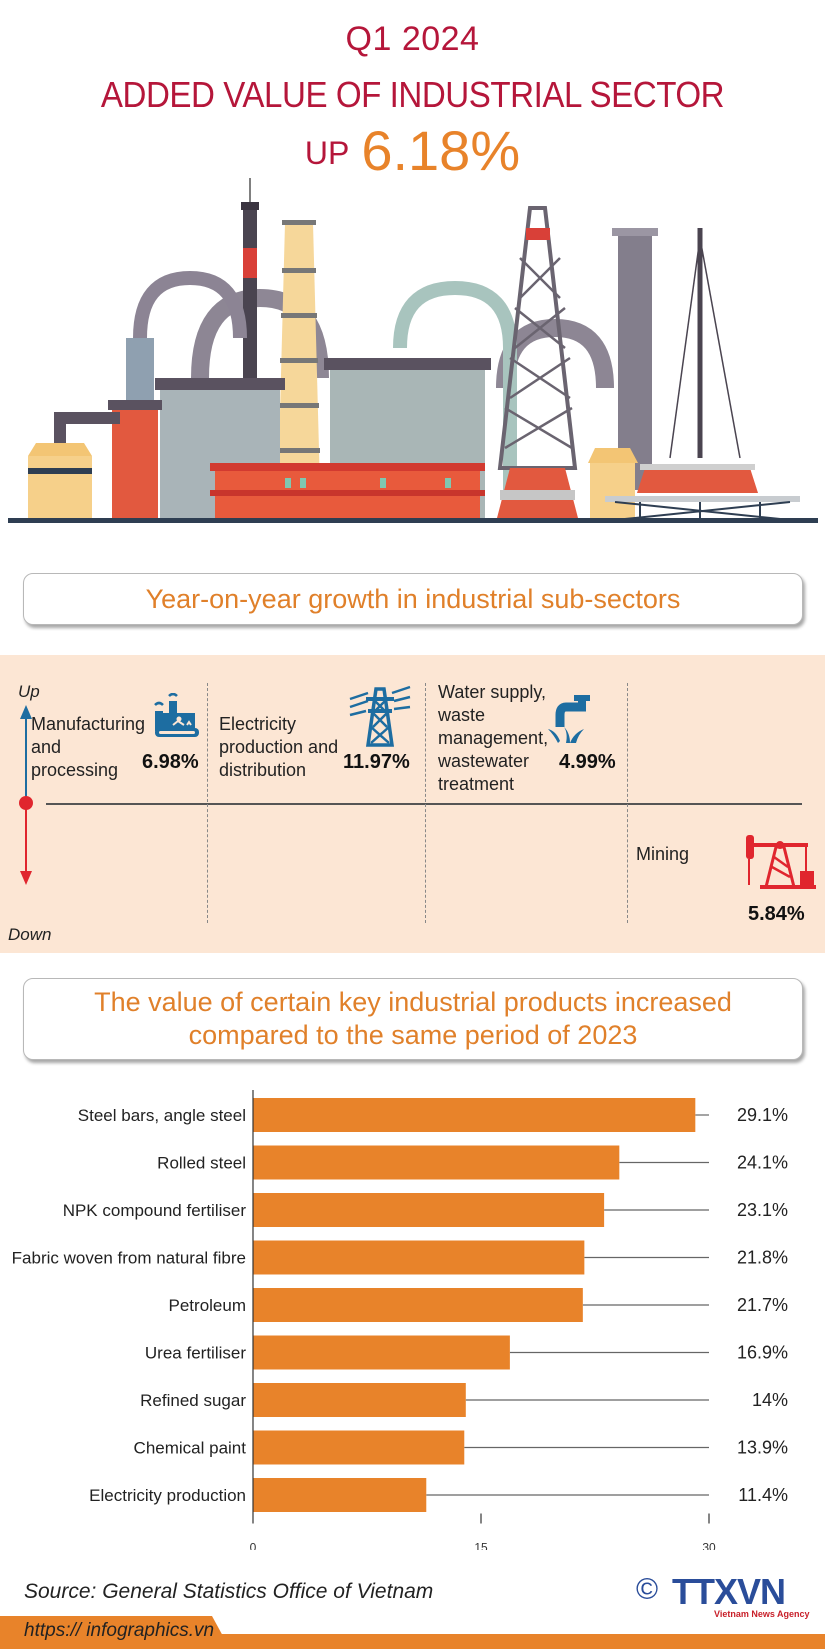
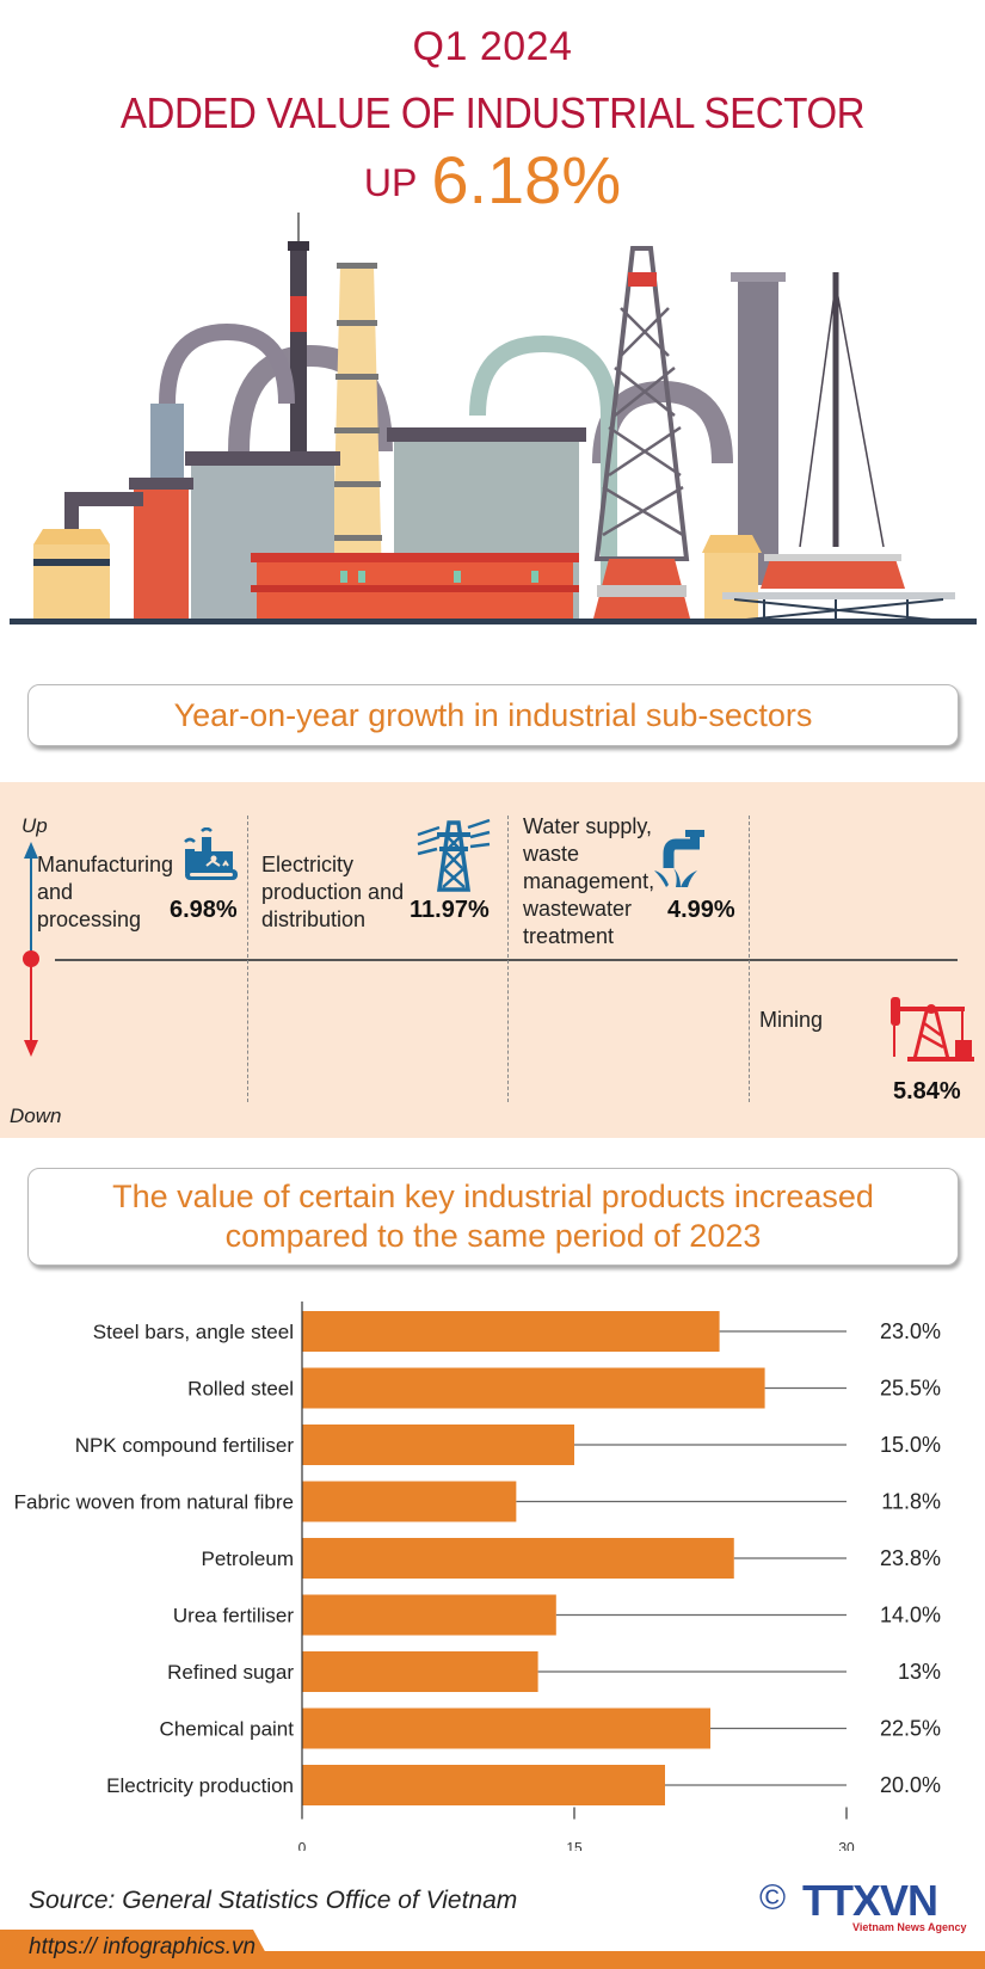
Steel bars, angle steel: 29.1% -> 23.0%
Rolled steel: 24.1% -> 25.5%
NPK compound fertiliser: 23.1% -> 15.0%
Fabric woven from natural fibre: 21.8% -> 11.8%
Petroleum: 21.7% -> 23.8%
Urea fertiliser: 16.9% -> 14.0%
Refined sugar: 14% -> 13%
Chemical paint: 13.9% -> 22.5%
Electricity production: 11.4% -> 20.0%
